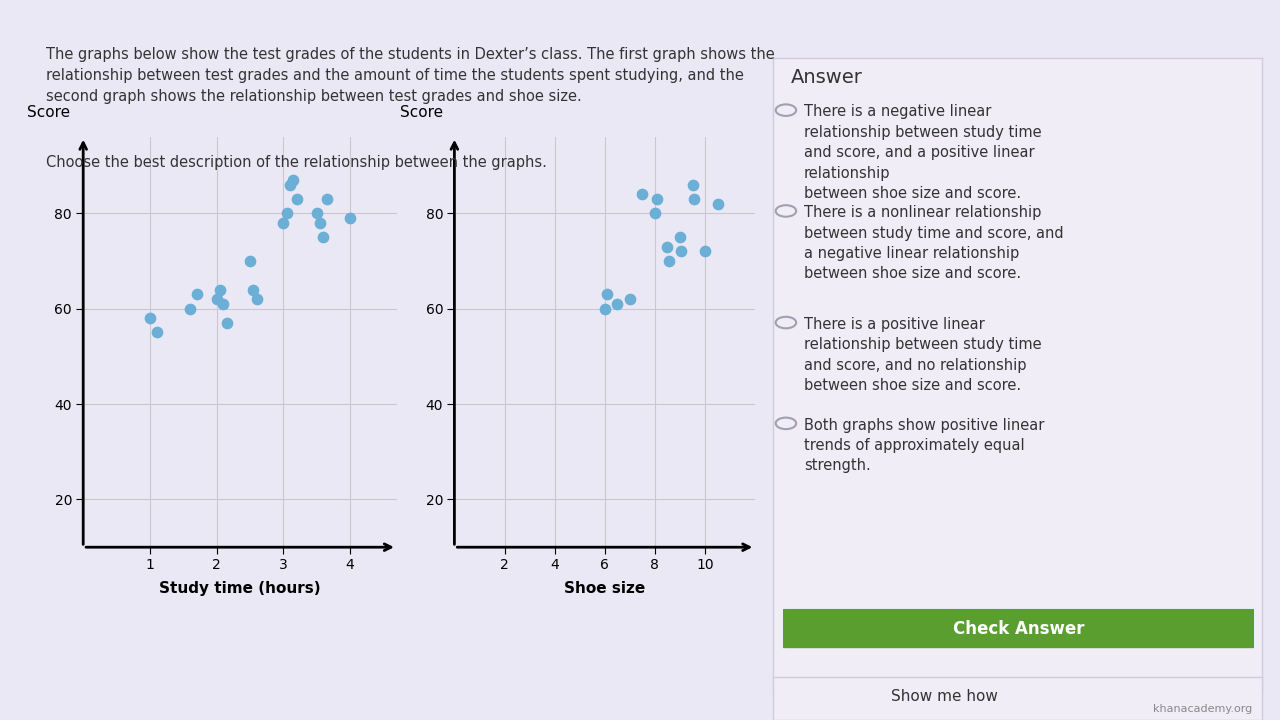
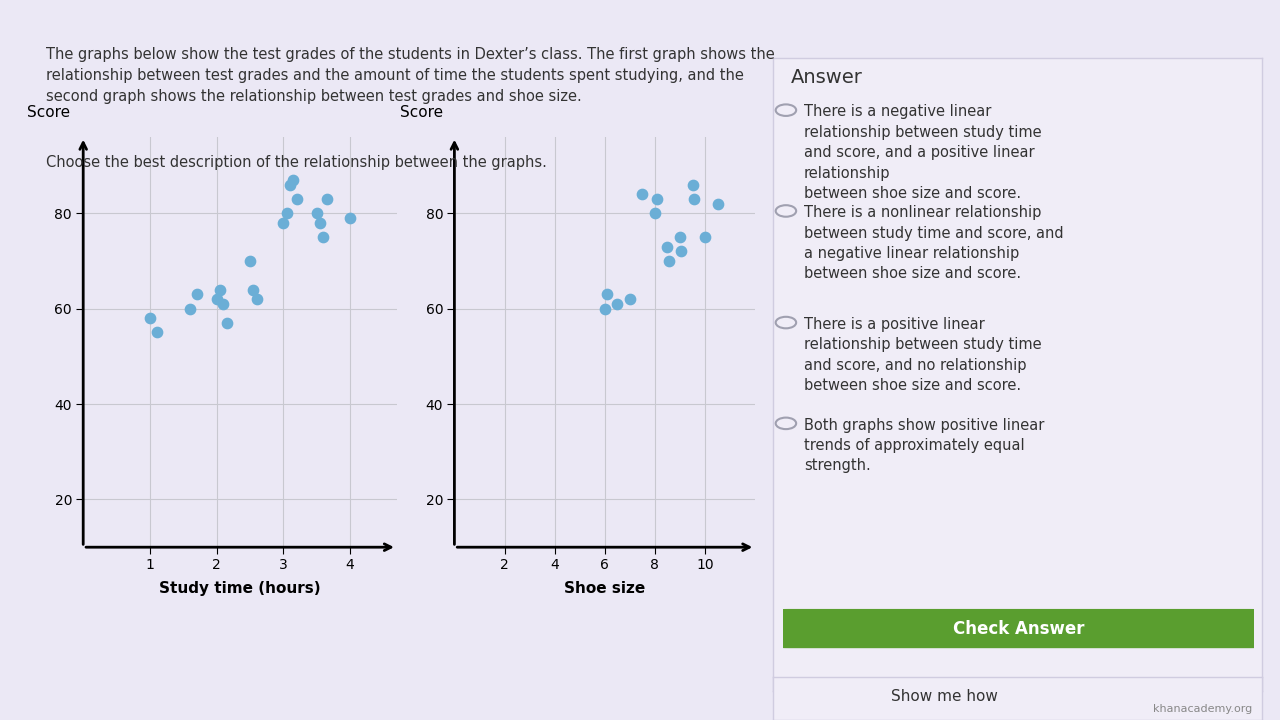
10: 72 -> 75
